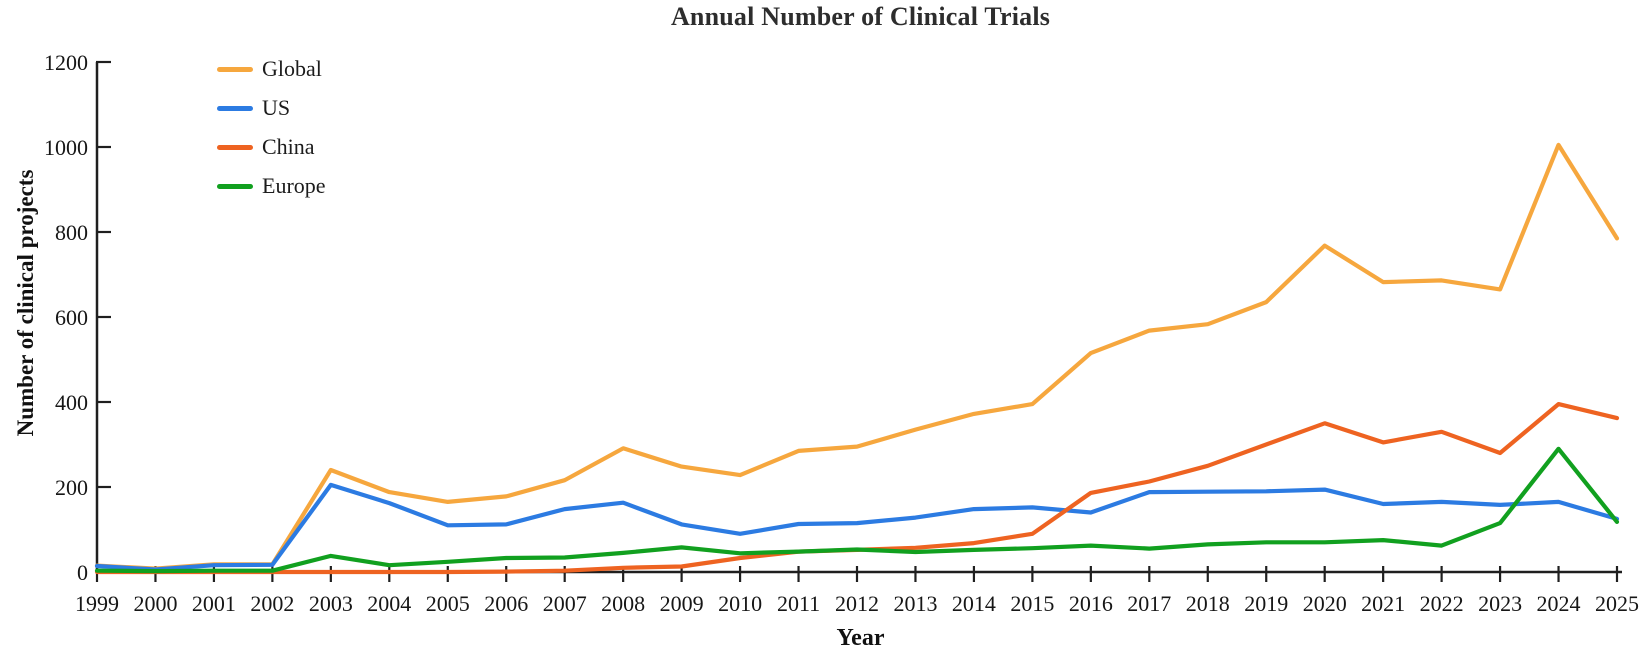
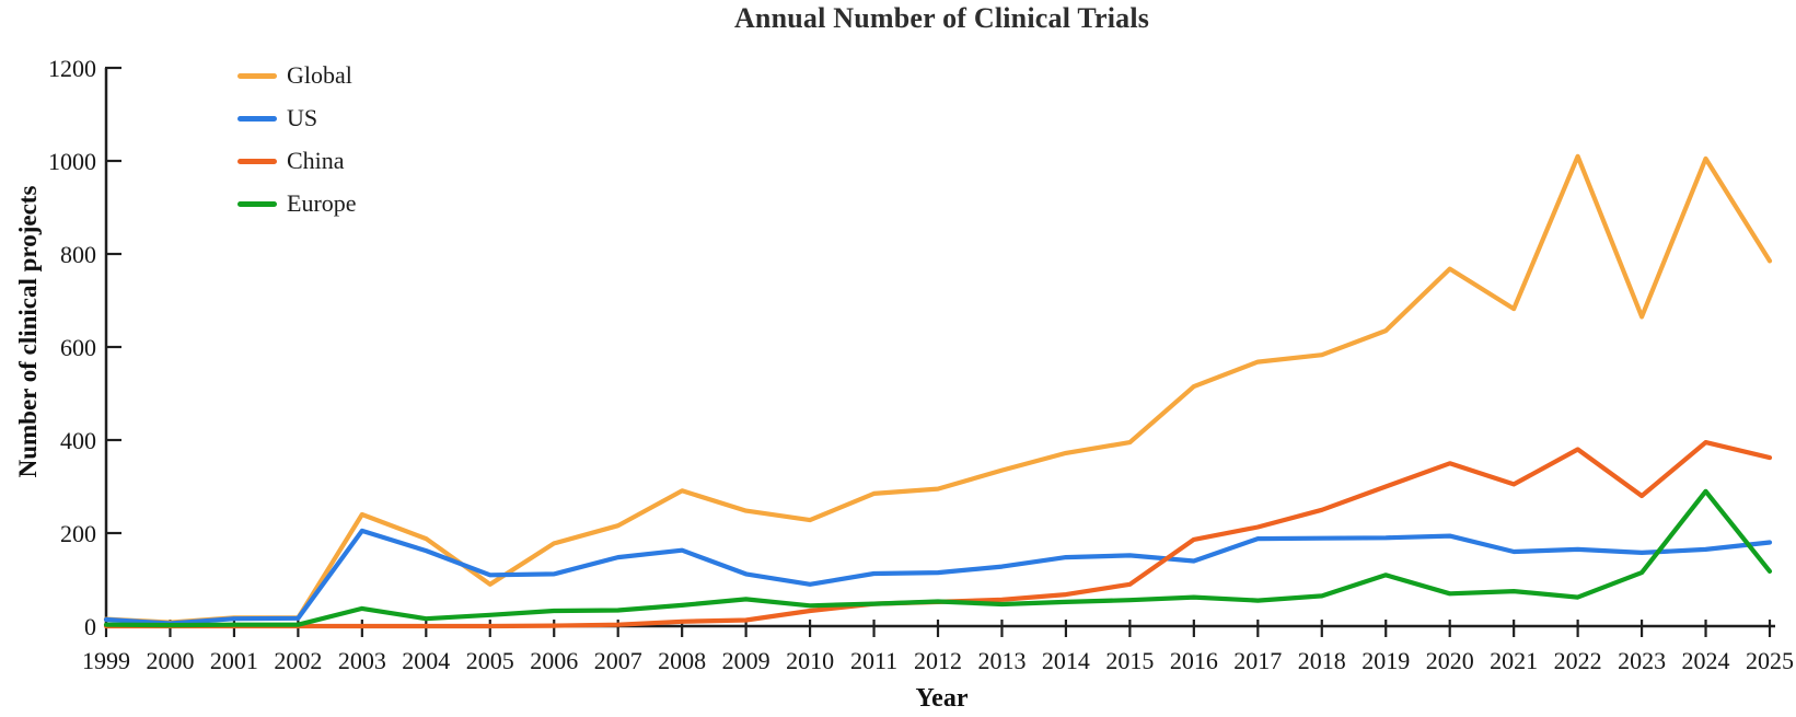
Global/2005: 160 -> 90
Europe/2019: 70 -> 110
Global/2022: 690 -> 1010
China/2022: 330 -> 380
US/2025: 120 -> 180
